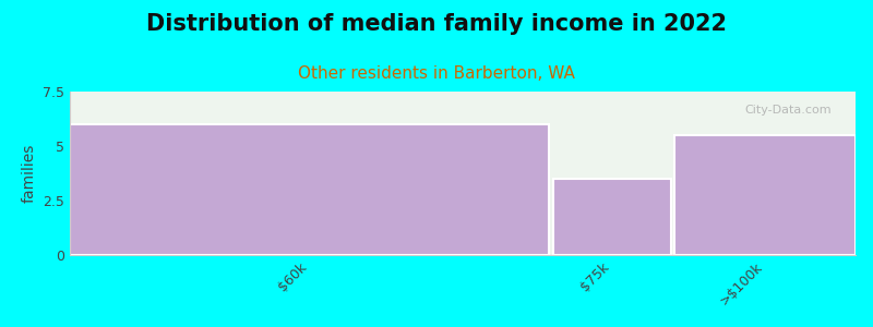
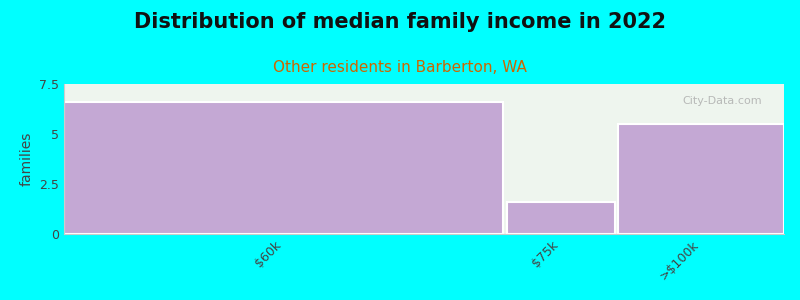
$60k: 6.0 -> 6.6
$75k: 3.5 -> 1.6
